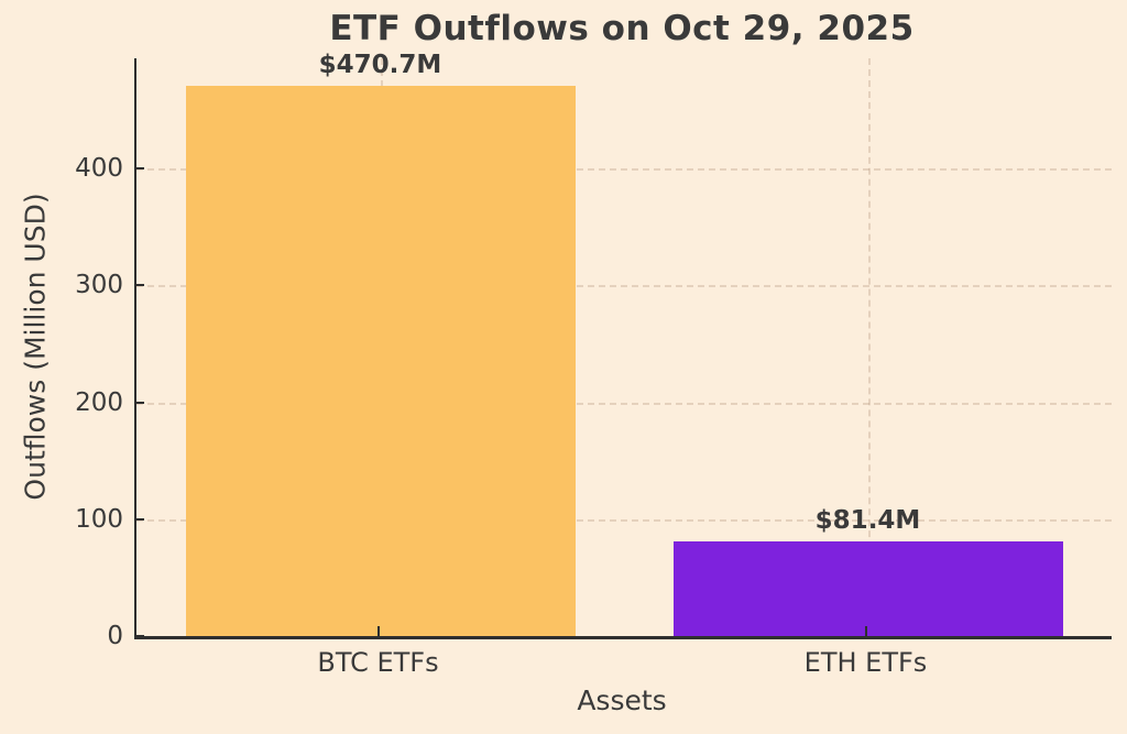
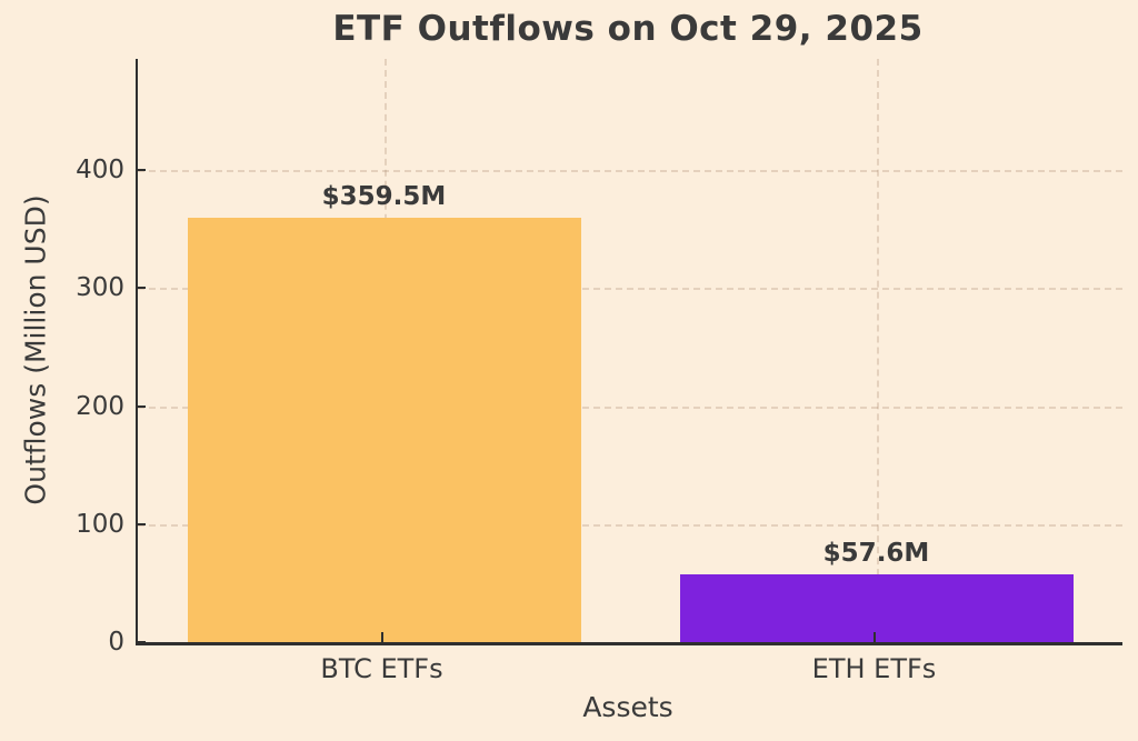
BTC ETFs: $470.7M -> $359.5M
ETH ETFs: $81.4M -> $57.6M
